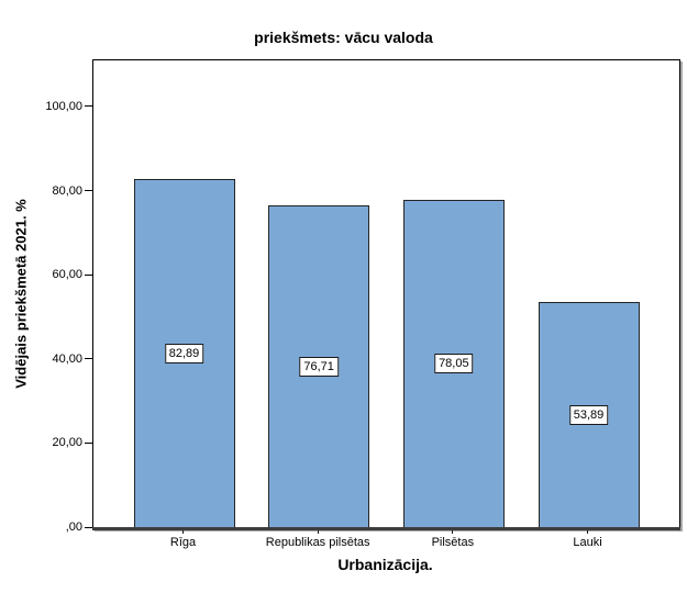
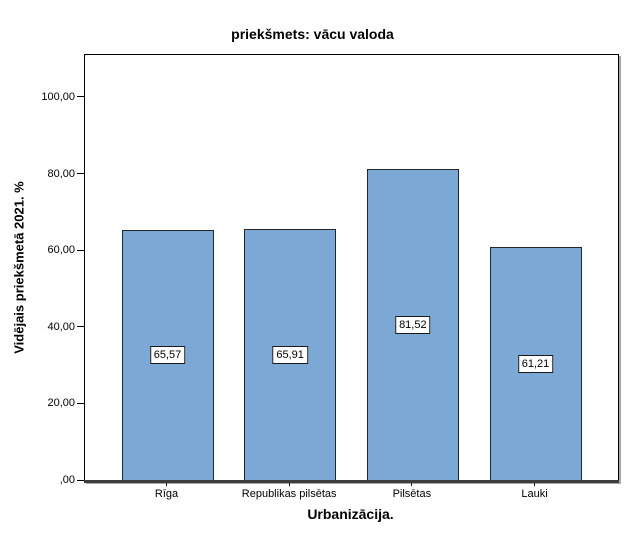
Rīga: 82,89 -> 65,57
Republikas pilsētas: 76,71 -> 65,91
Pilsētas: 78,05 -> 81,52
Lauki: 53,89 -> 61,21
